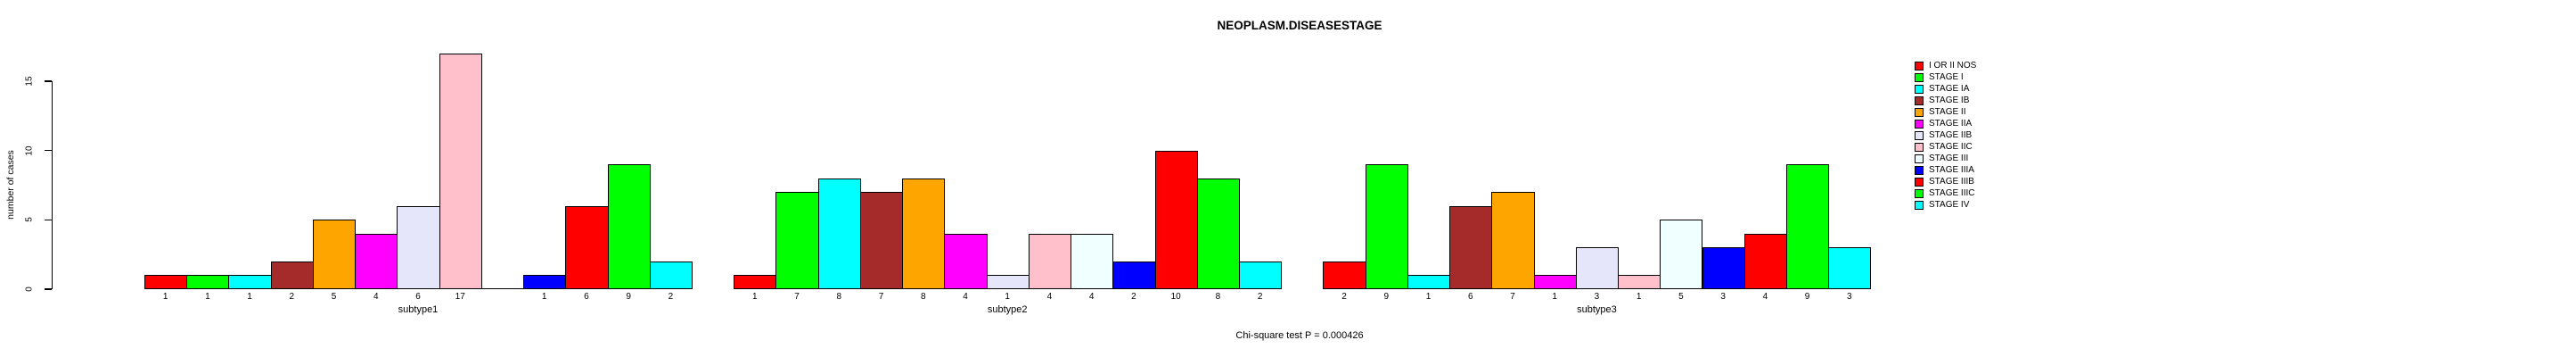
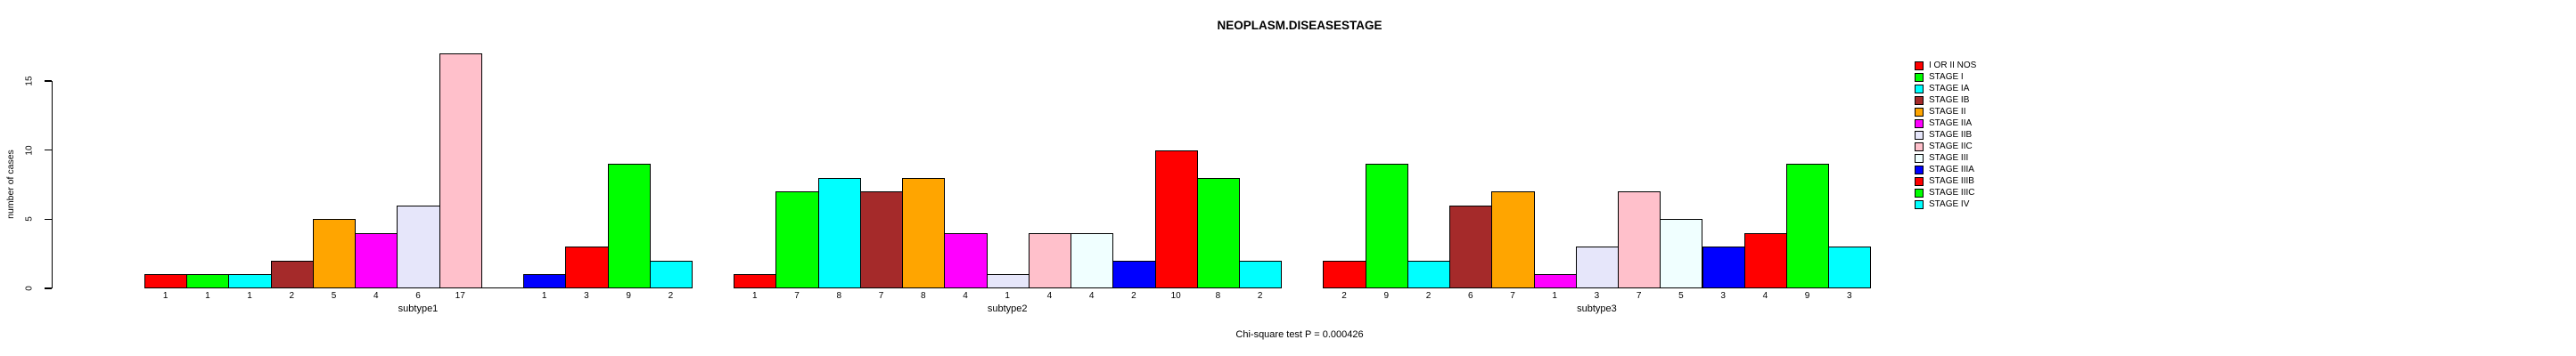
STAGE IIIB/subtype1: 6 -> 3
STAGE IA/subtype3: 1 -> 2
STAGE IIC/subtype3: 1 -> 7
